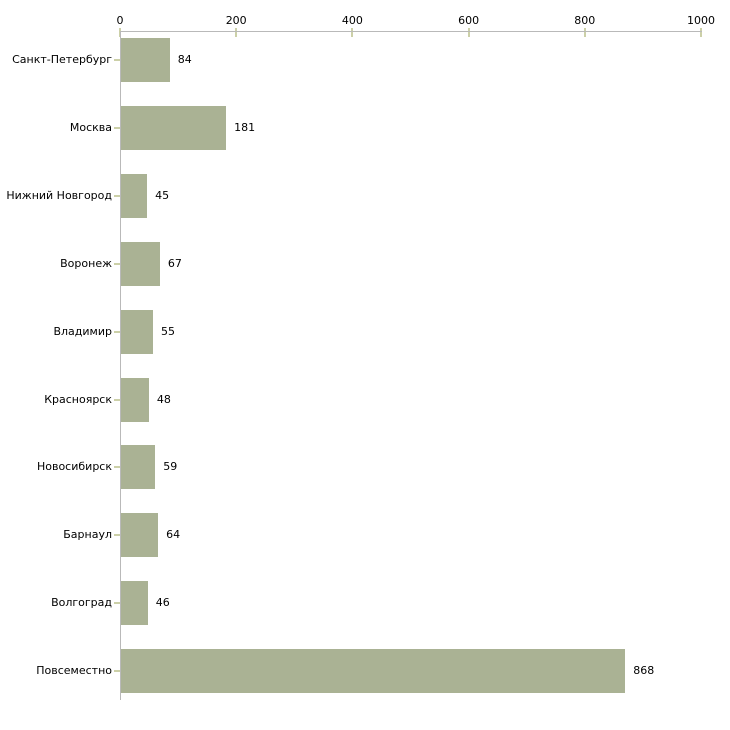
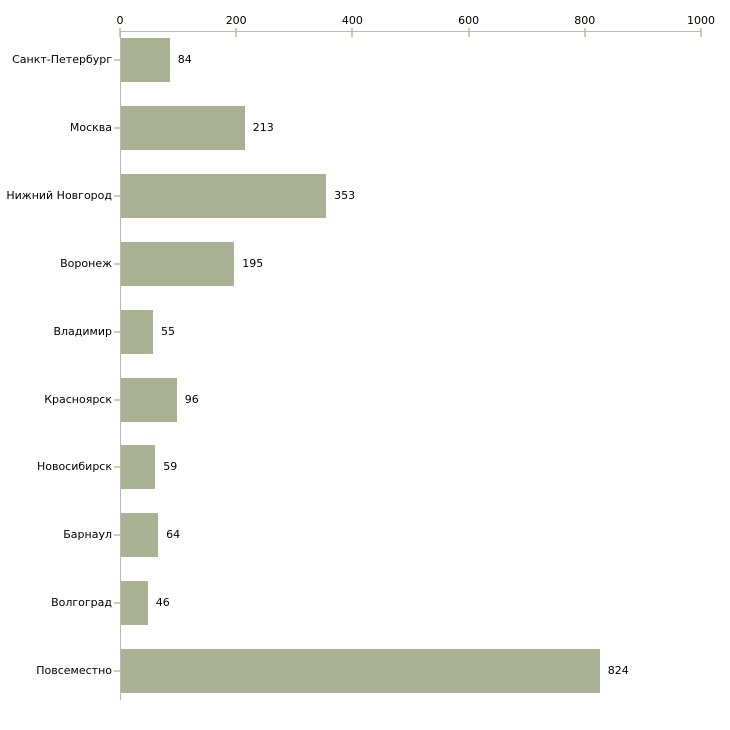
Москва: 181 -> 213
Нижний Новгород: 45 -> 353
Воронеж: 67 -> 195
Красноярск: 48 -> 96
Повсеместно: 868 -> 824
